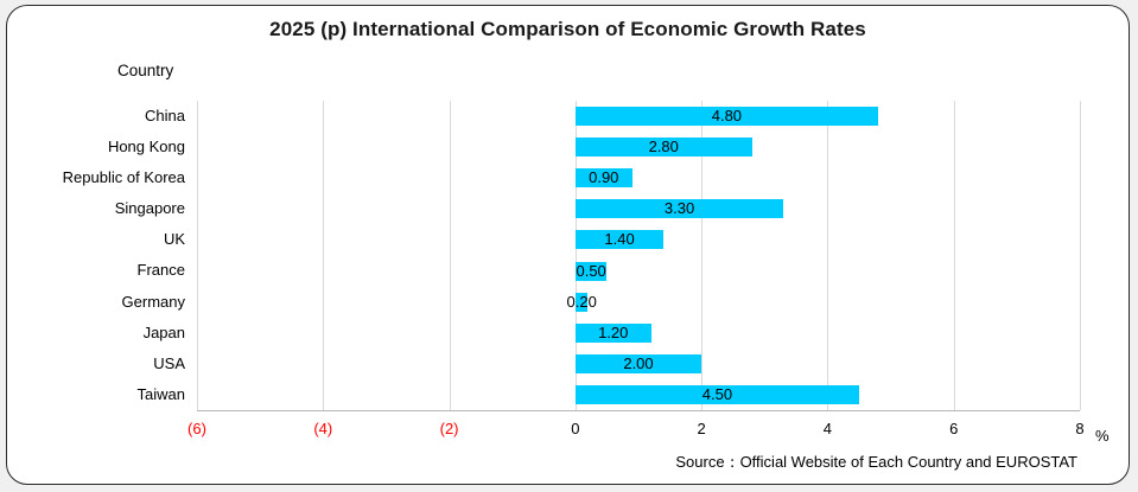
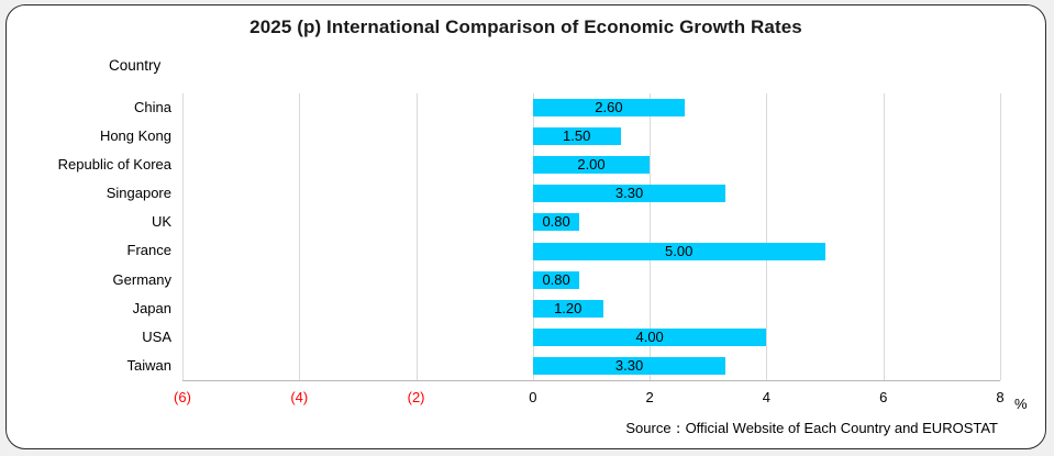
China: 4.80 -> 2.60
Hong Kong: 2.80 -> 1.50
Republic of Korea: 0.90 -> 2.00
UK: 1.40 -> 0.80
France: 0.50 -> 5.00
Germany: 0.20 -> 0.80
USA: 2.00 -> 4.00
Taiwan: 4.50 -> 3.30
